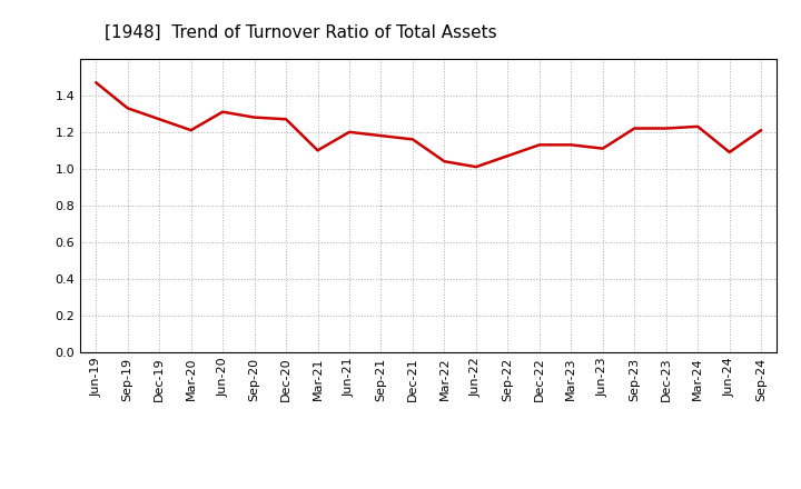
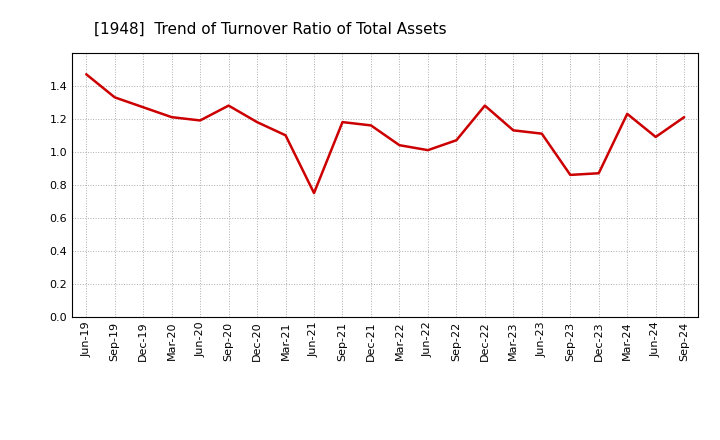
Jun-20: 1.31 -> 1.19
Dec-20: 1.27 -> 1.18
Jun-21: 1.20 -> 0.75
Dec-22: 1.13 -> 1.28
Sep-23: 1.22 -> 0.86
Dec-23: 1.22 -> 0.87
